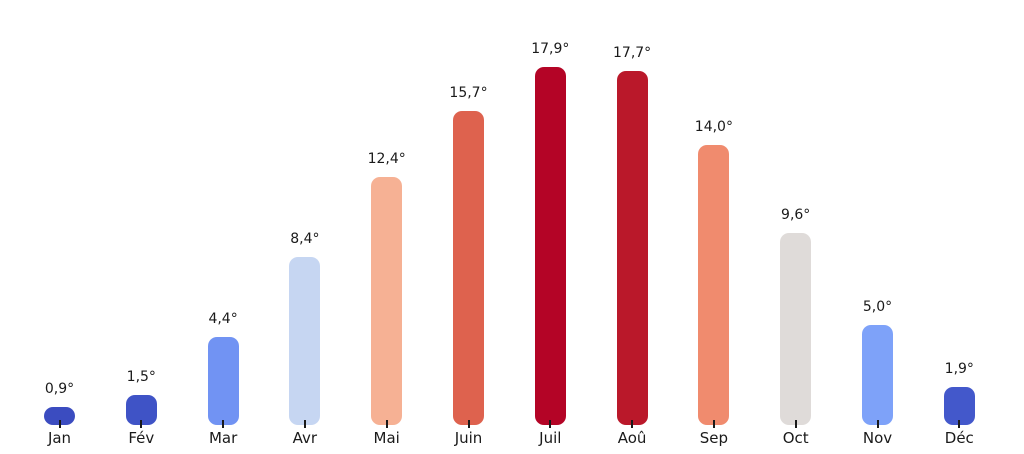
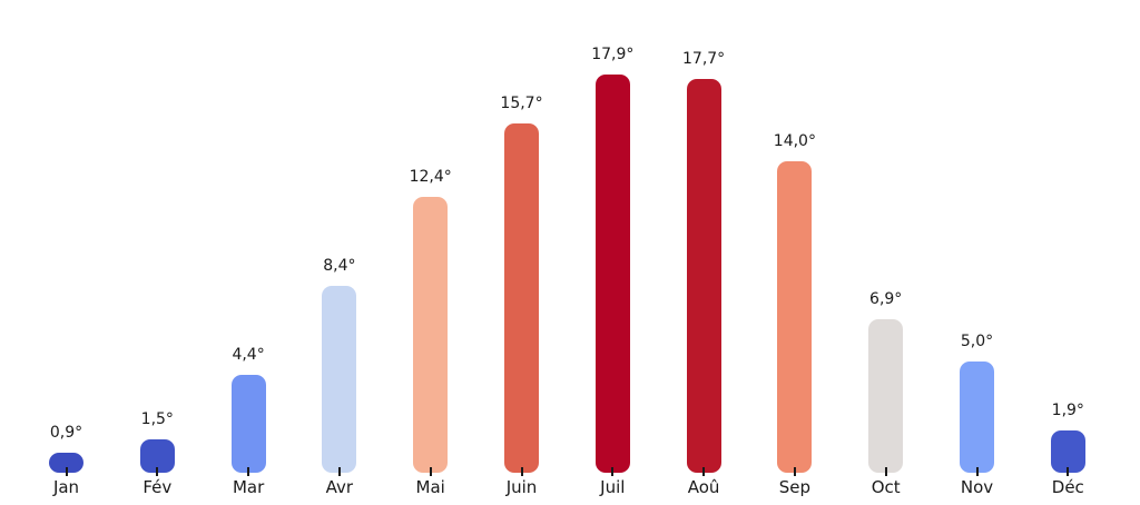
Oct: 9,6° -> 6,9°
